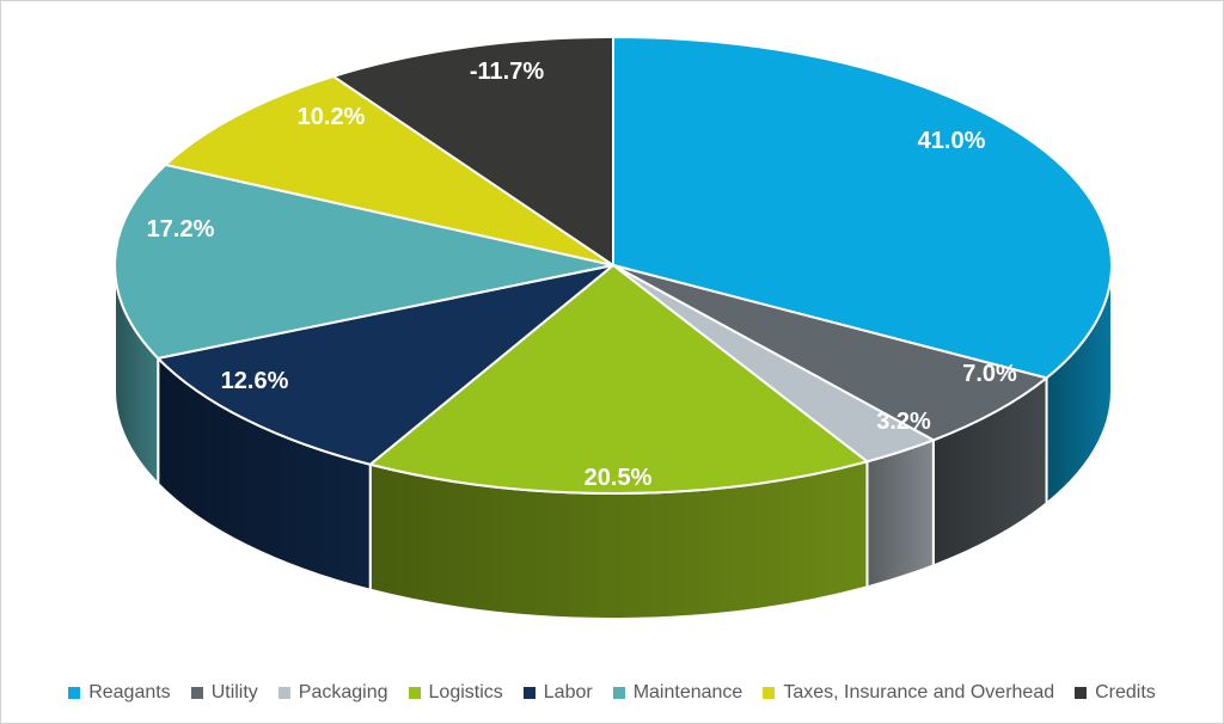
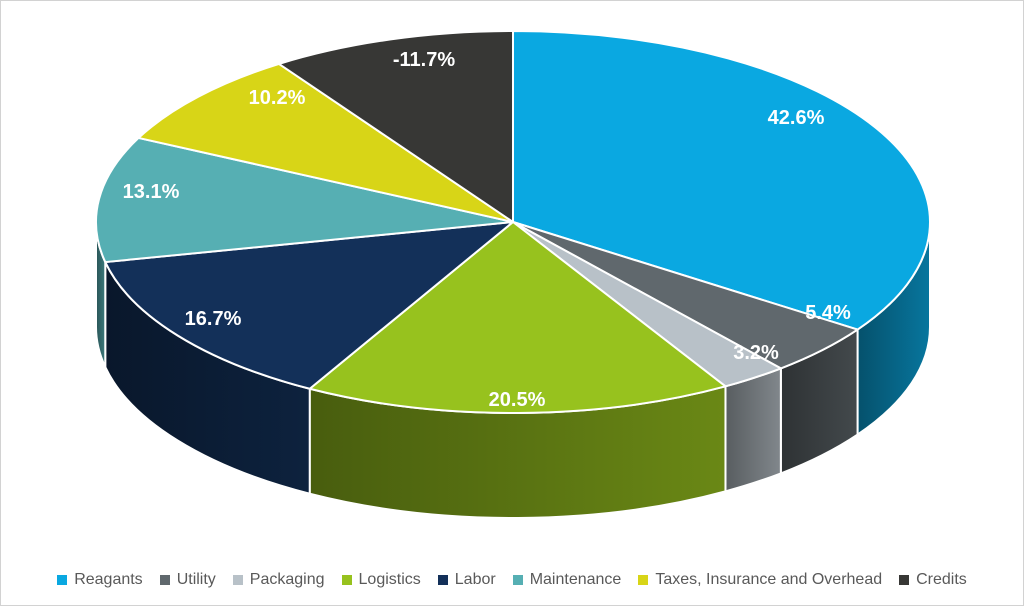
Reagants: 41.0% -> 42.6%
Utility: 7.0% -> 5.4%
Labor: 12.6% -> 16.7%
Maintenance: 17.2% -> 13.1%
